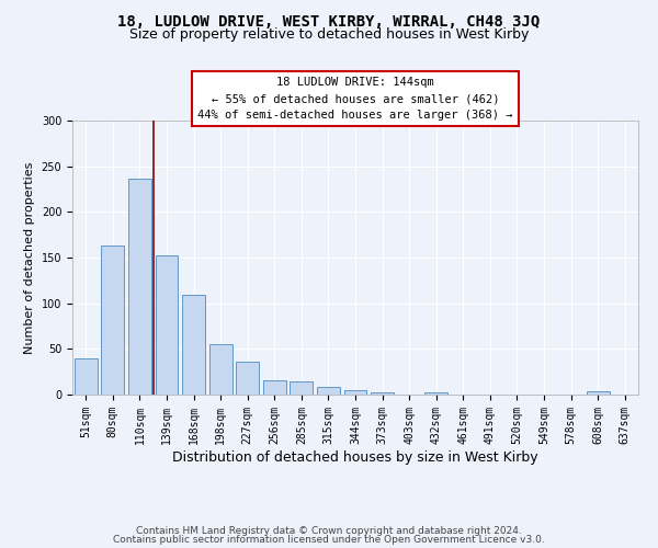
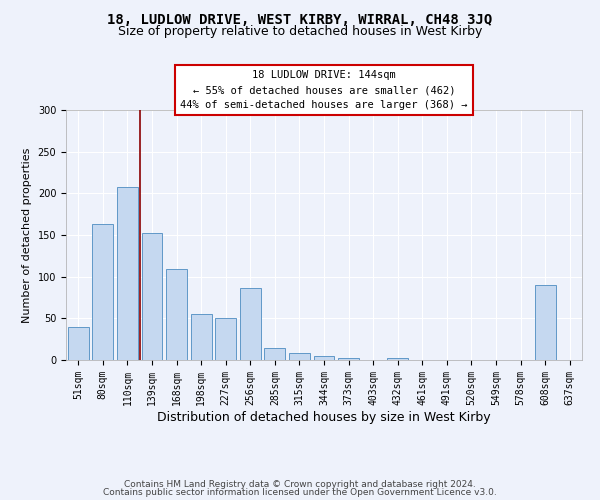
110sqm: 236 -> 208
227sqm: 36 -> 50
256sqm: 16 -> 86
608sqm: 4 -> 90
